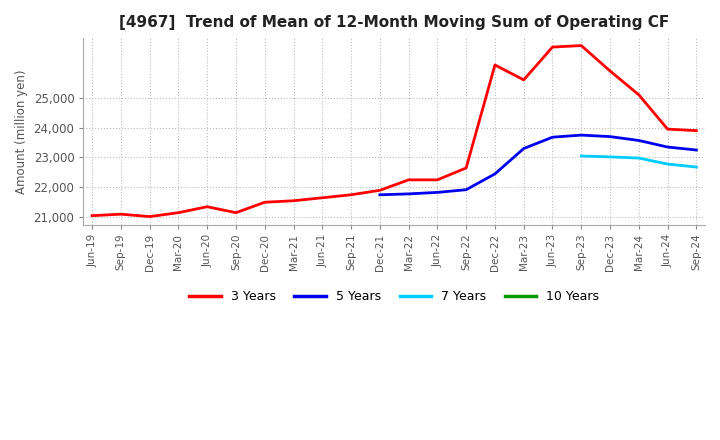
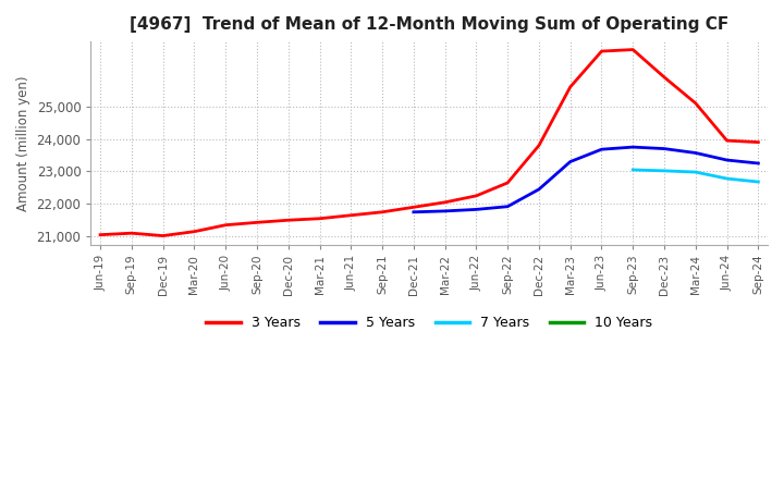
3 Years/Sep-20: 21,150 -> 21,430
3 Years/Mar-22: 22,250 -> 22,050
3 Years/Dec-22: 26,100 -> 23,800
